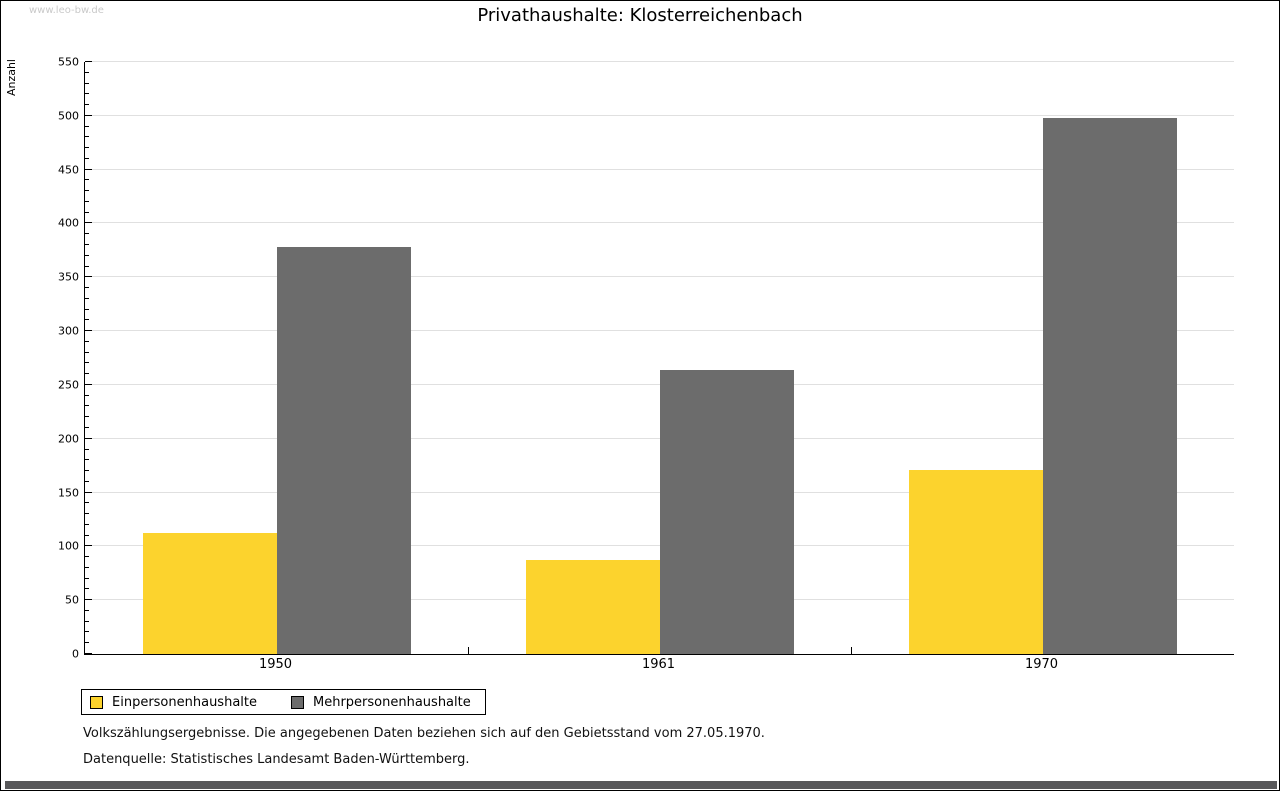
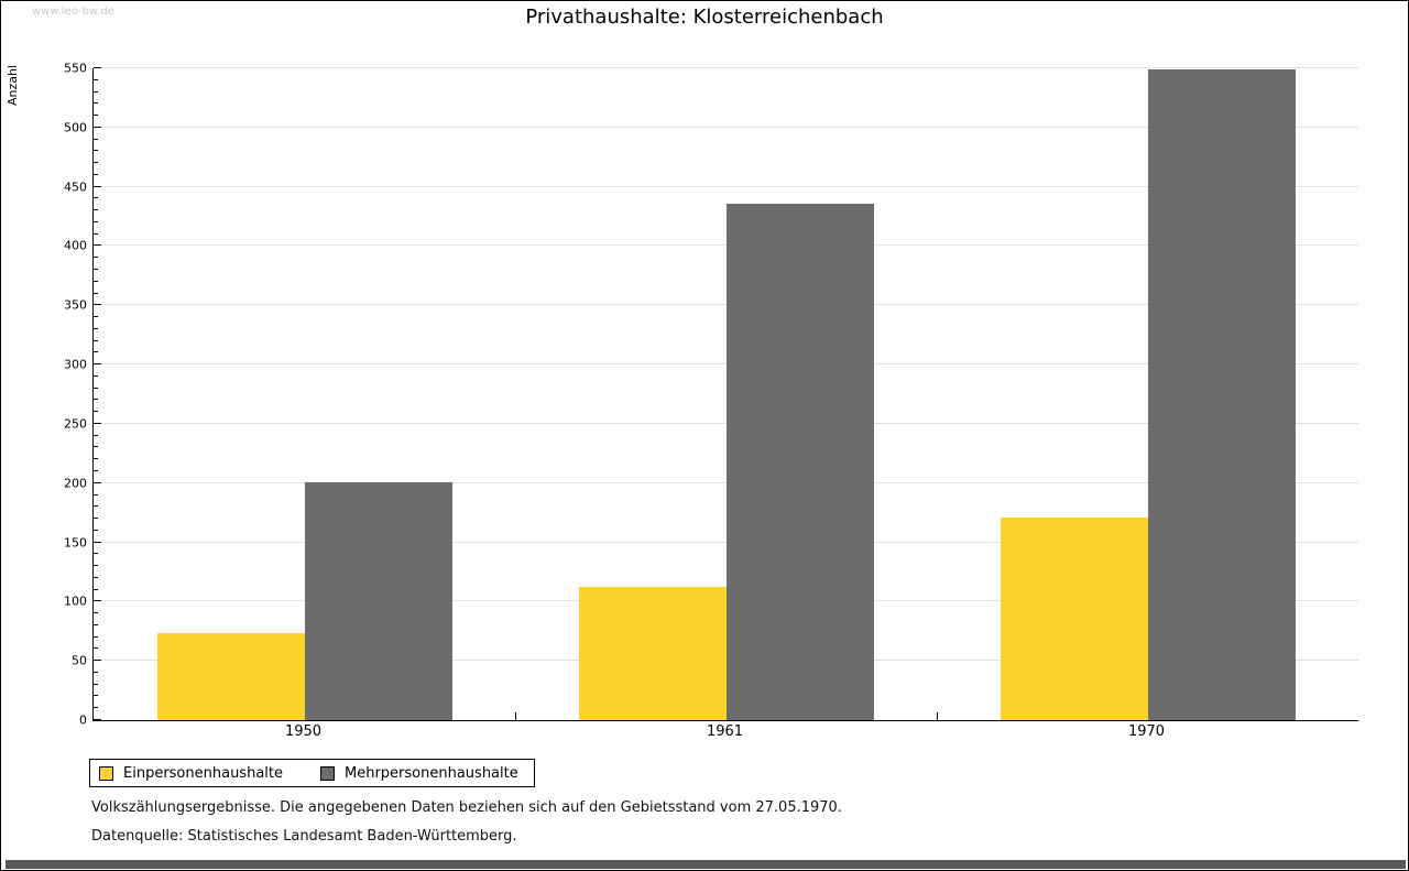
Einpersonenhaushalte/1950: 112 -> 73
Mehrpersonenhaushalte/1950: 378 -> 201
Einpersonenhaushalte/1961: 87 -> 112
Mehrpersonenhaushalte/1961: 264 -> 436
Mehrpersonenhaushalte/1970: 498 -> 549
